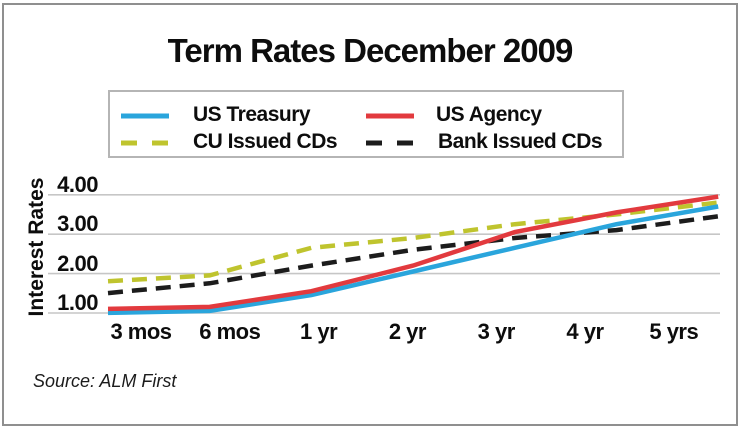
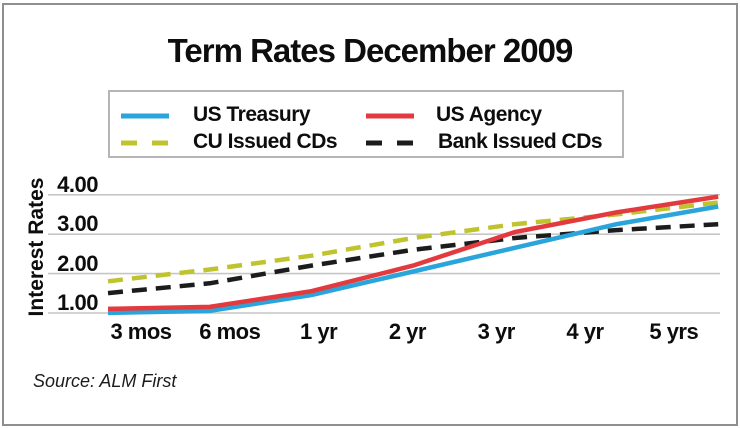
CU Issued CDs/6 mos: 1.7 -> 1.9
CU Issued CDs/1 yr: 2.4 -> 2.2
Bank Issued CDs/5 yrs: 3.2 -> 3.0
